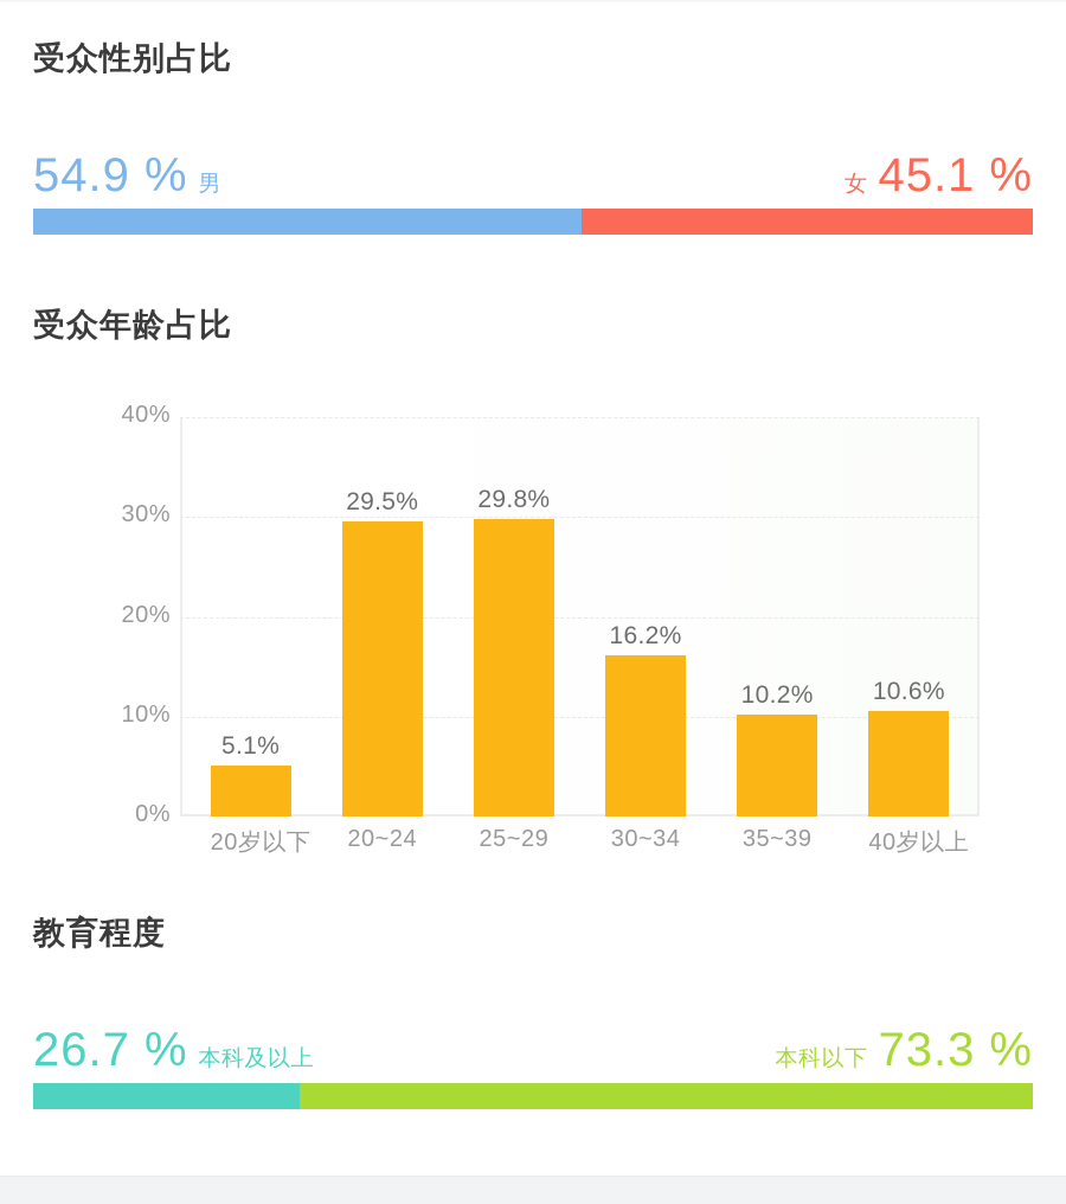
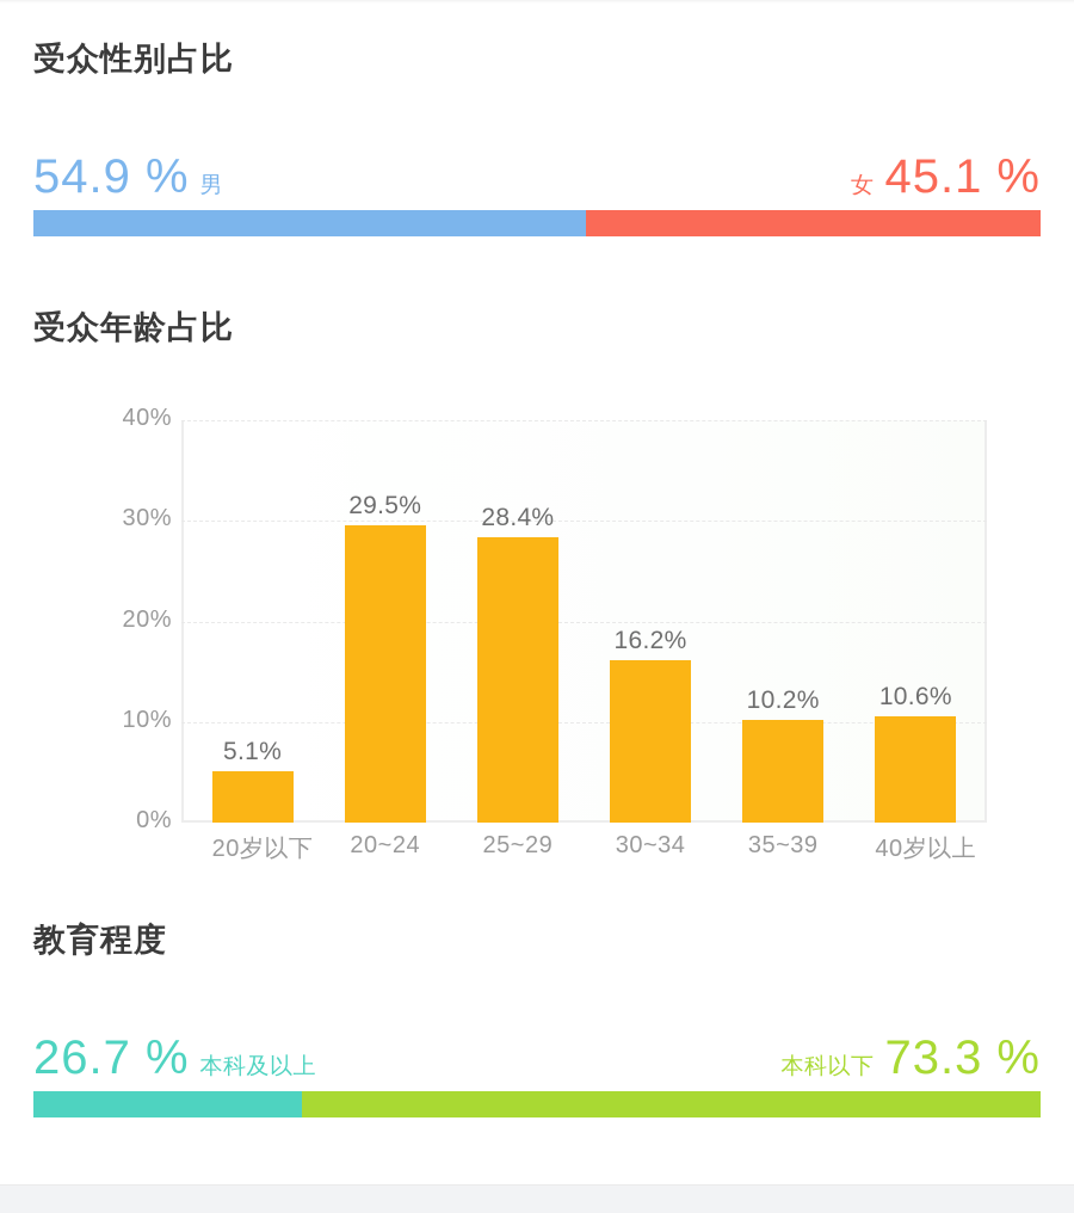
25~29: 29.8% -> 28.4%
